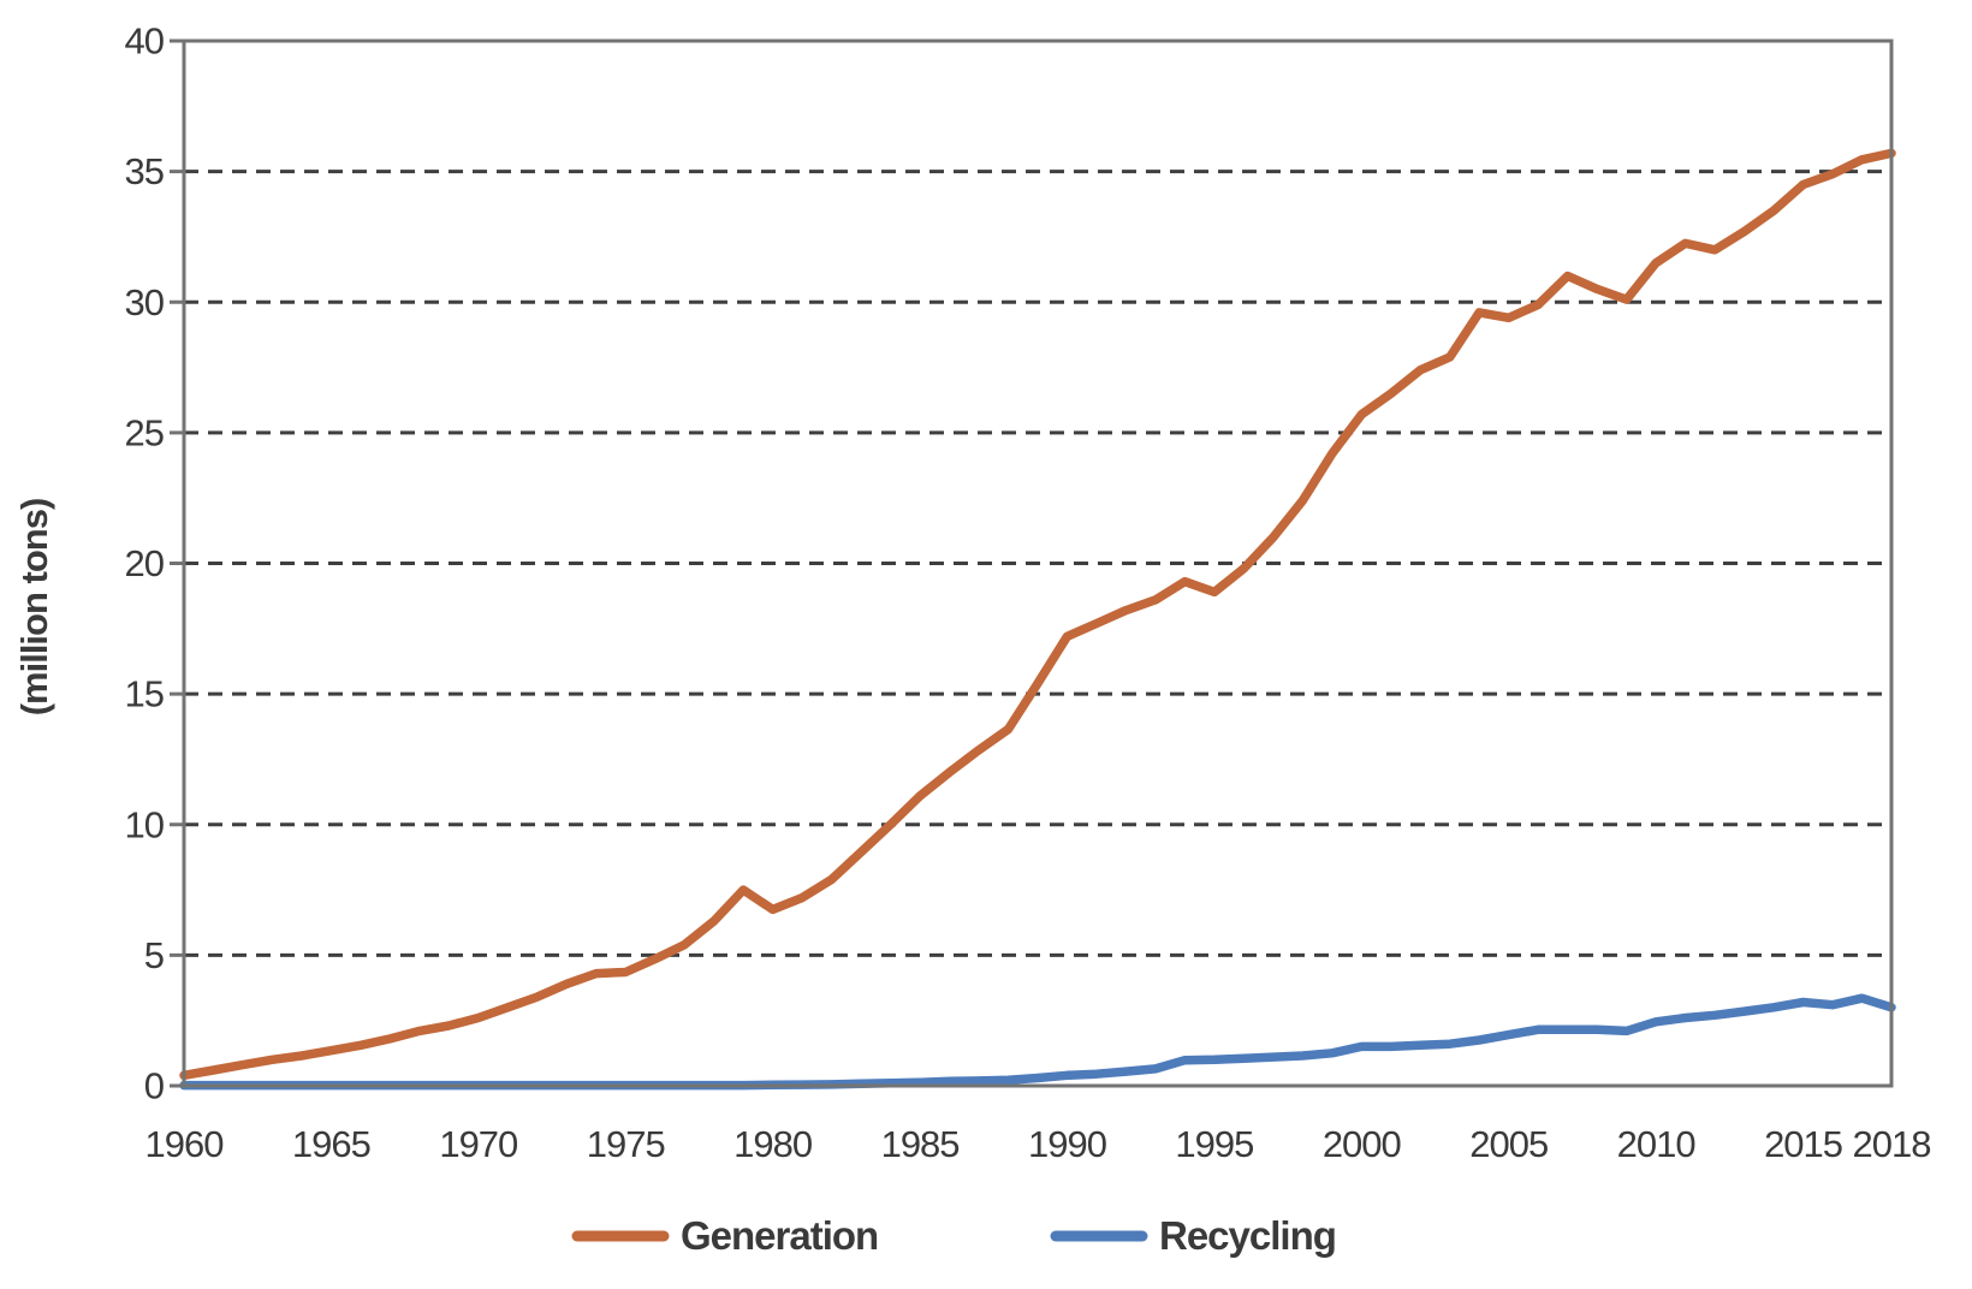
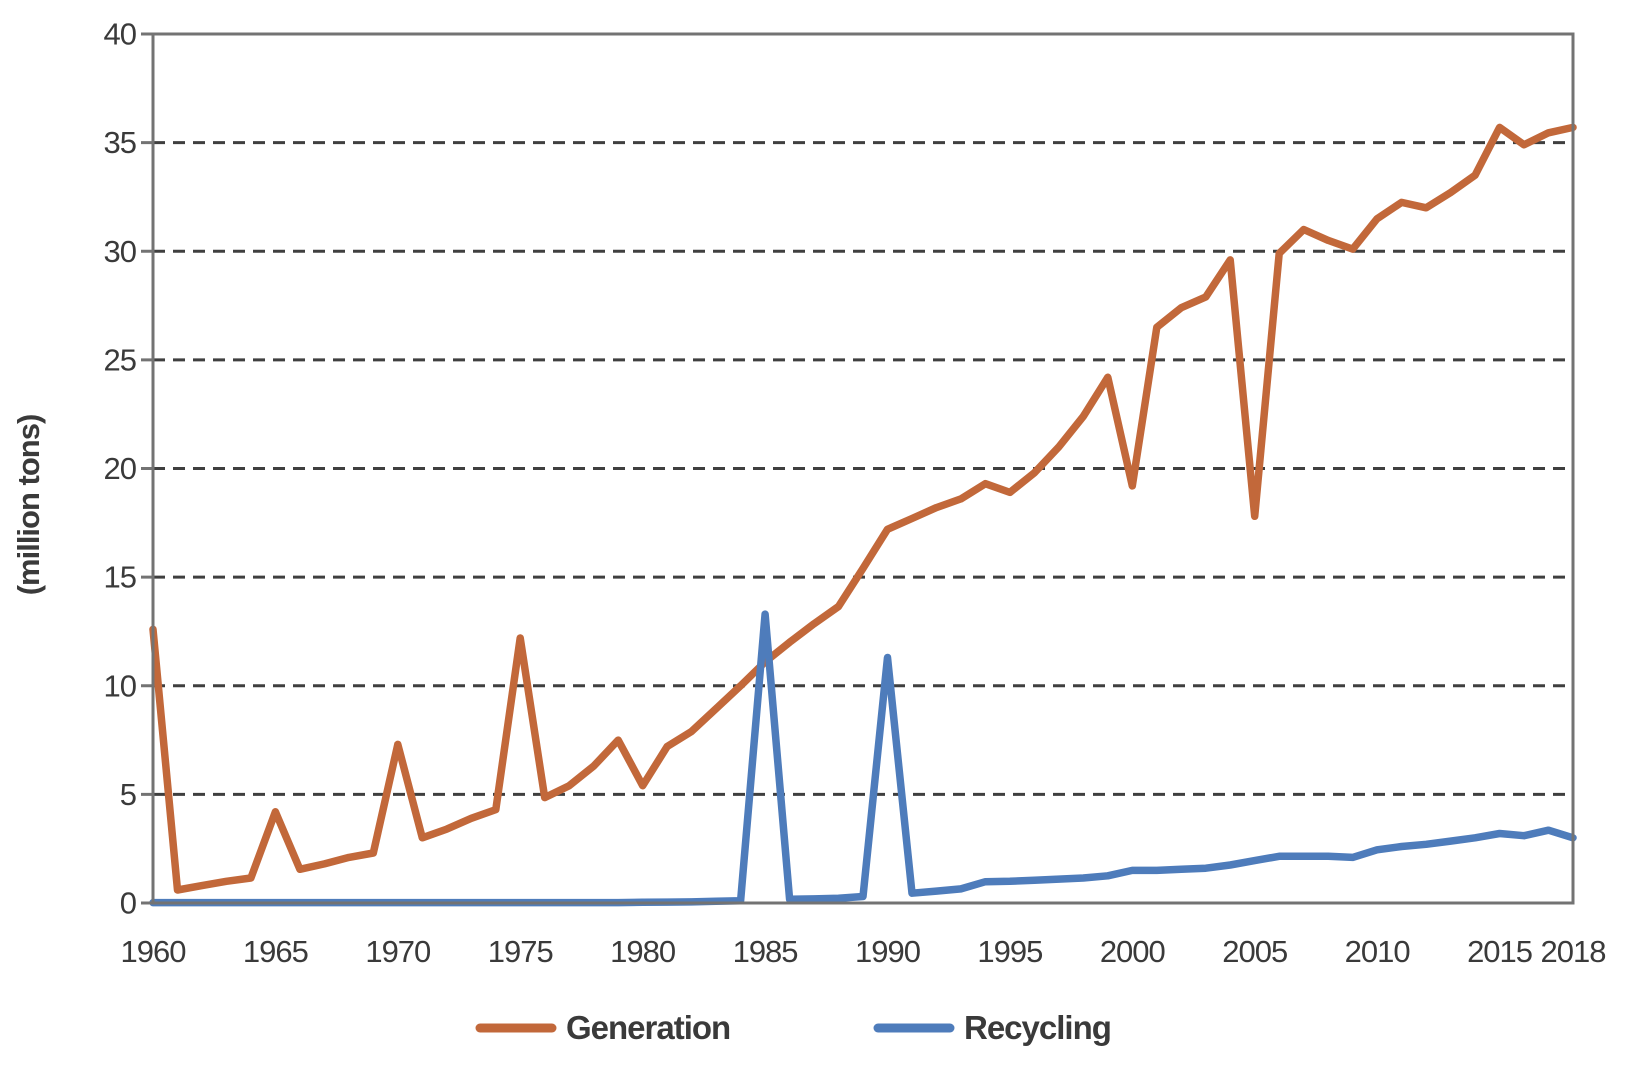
Generation/1960: 0.4 -> 12.6
Generation/1965: 1.4 -> 4.2
Generation/1970: 2.6 -> 7.3
Generation/1975: 4.3 -> 12.2
Generation/1980: 6.8 -> 5.4
Recycling/1985: 0.1 -> 13.3
Recycling/1990: 0.4 -> 11.3
Generation/2000: 25.7 -> 19.2
Generation/2005: 29.4 -> 17.8
Generation/2015: 34.5 -> 35.7
